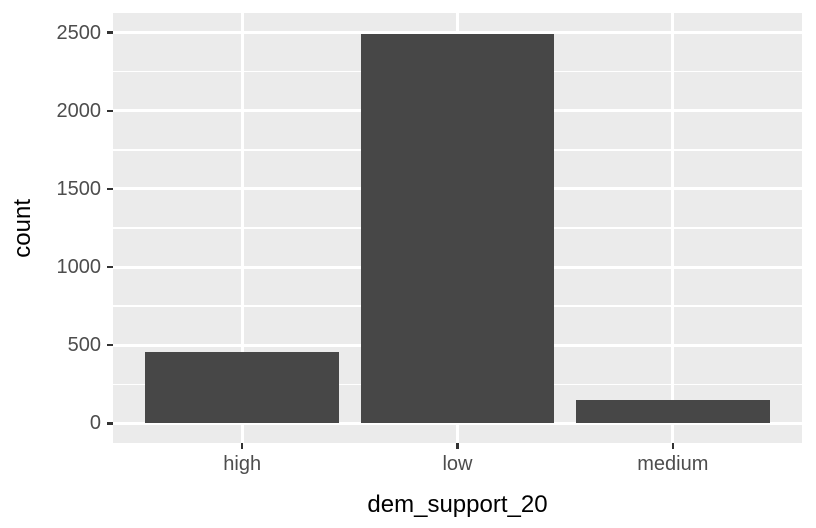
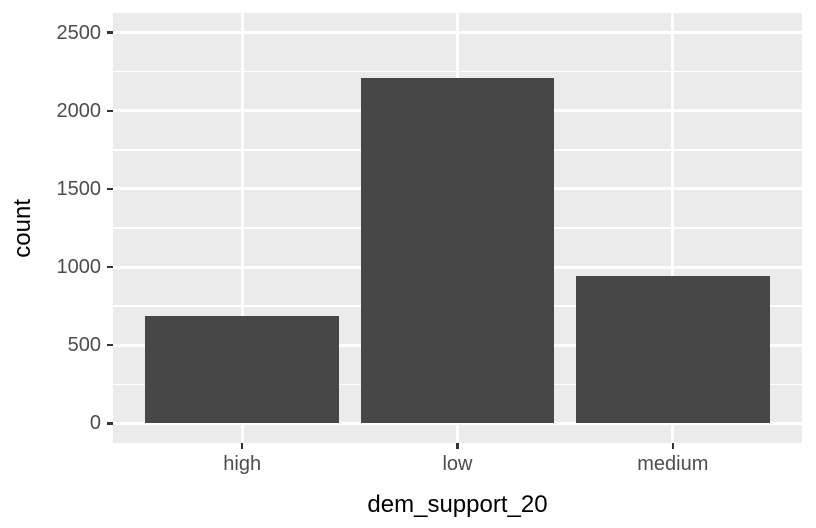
high: 460 -> 690
low: 2490 -> 2210
medium: 150 -> 940
